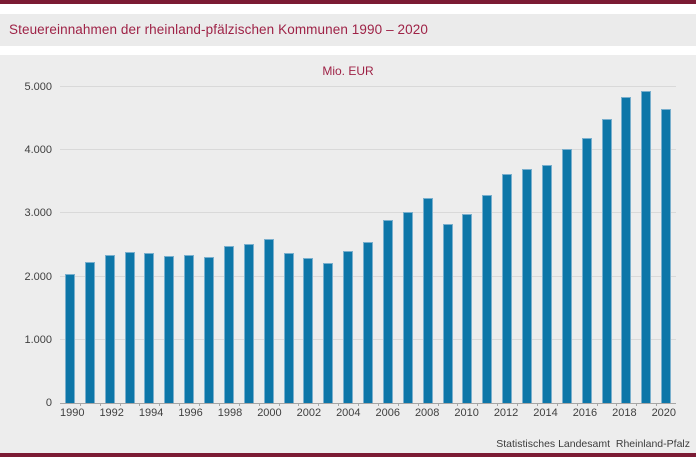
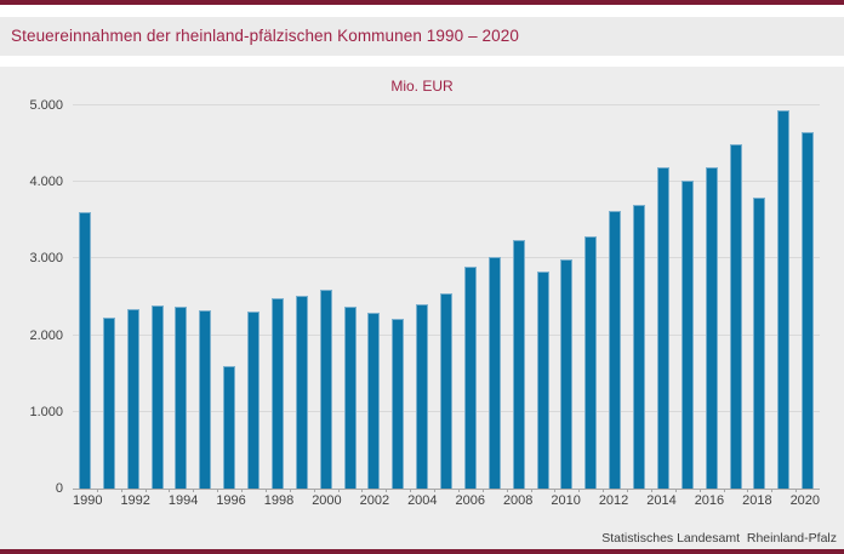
1990: 2000 -> 3600
1996: 2300 -> 1600
2014: 3800 -> 4200
2018: 4800 -> 3800
